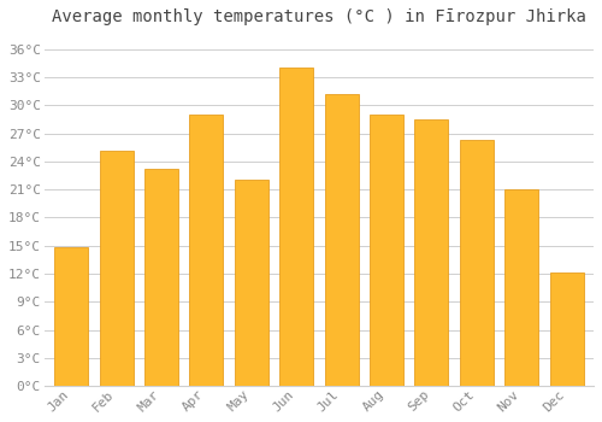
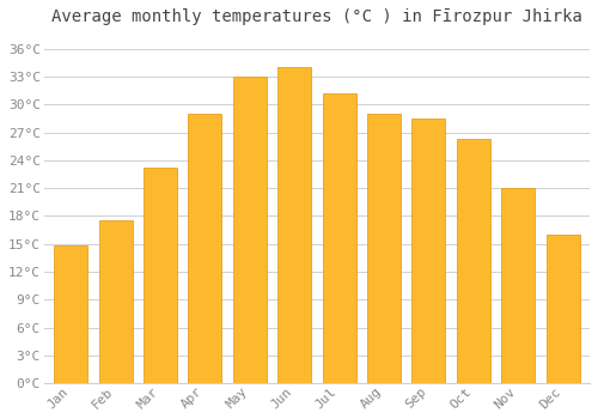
Feb: 25.2°C -> 17.5°C
May: 22.0°C -> 33.0°C
Dec: 12.2°C -> 16.0°C
